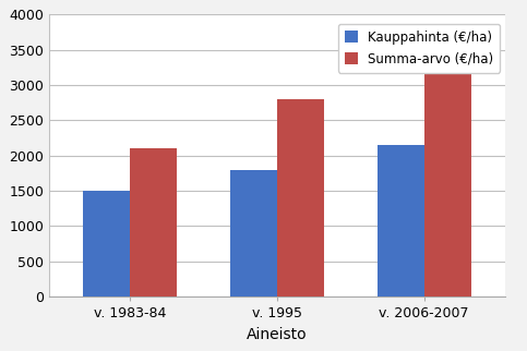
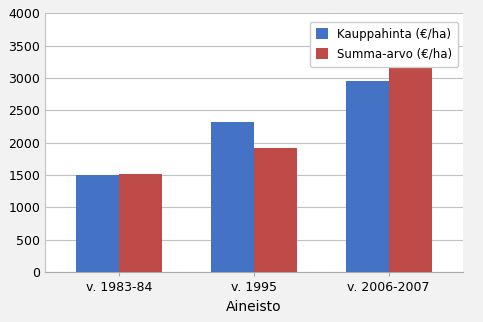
Summa-arvo (€/ha)/v. 1983-84: 2100 -> 1520
Kauppahinta (€/ha)/v. 1995: 1800 -> 2320
Summa-arvo (€/ha)/v. 1995: 2800 -> 1920
Kauppahinta (€/ha)/v. 2006-2007: 2150 -> 2960
